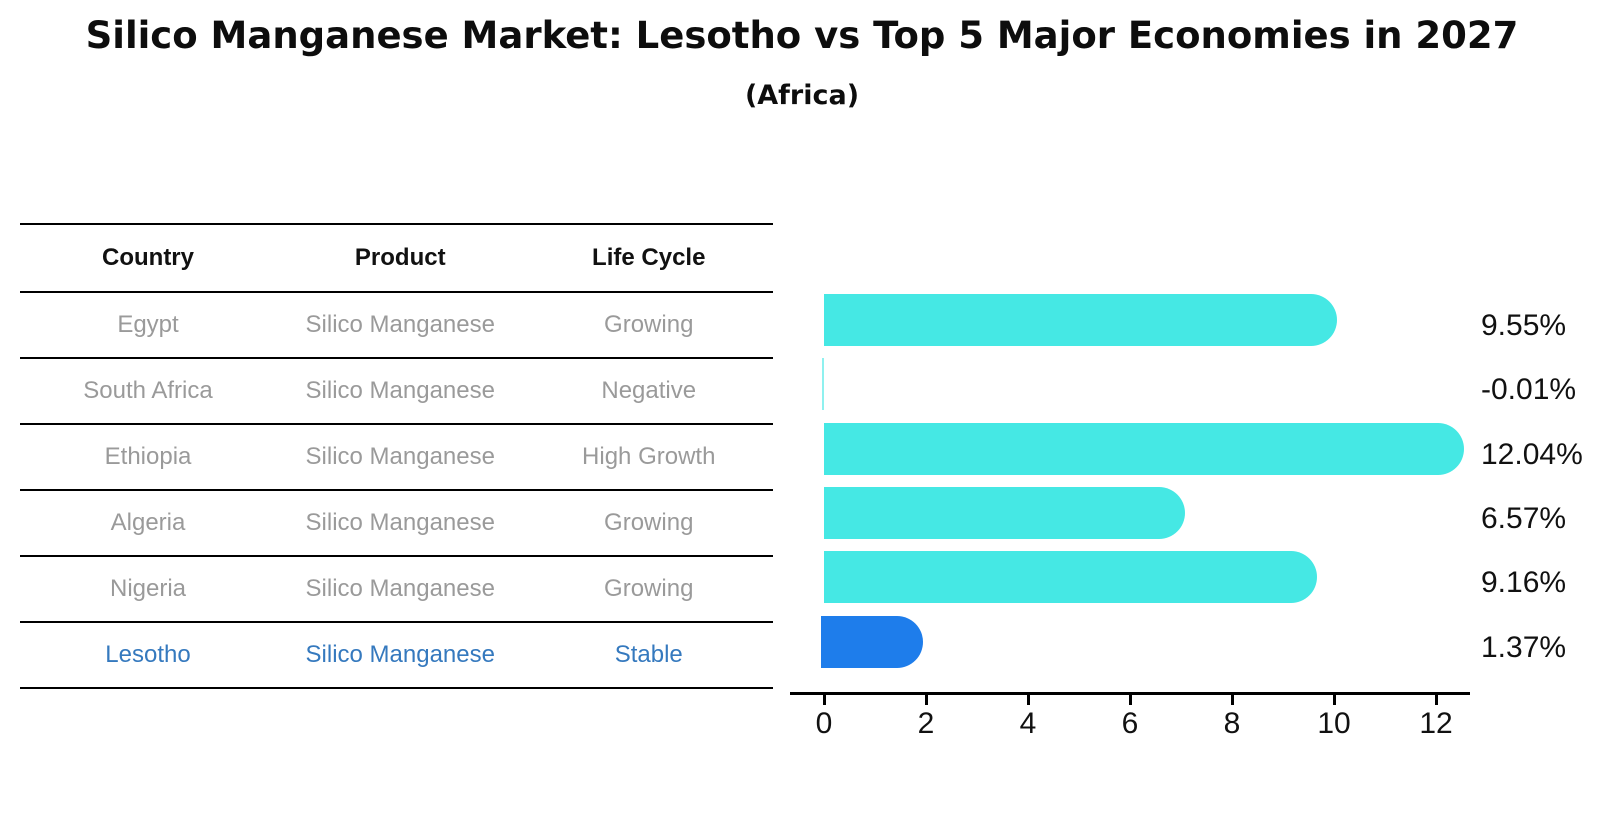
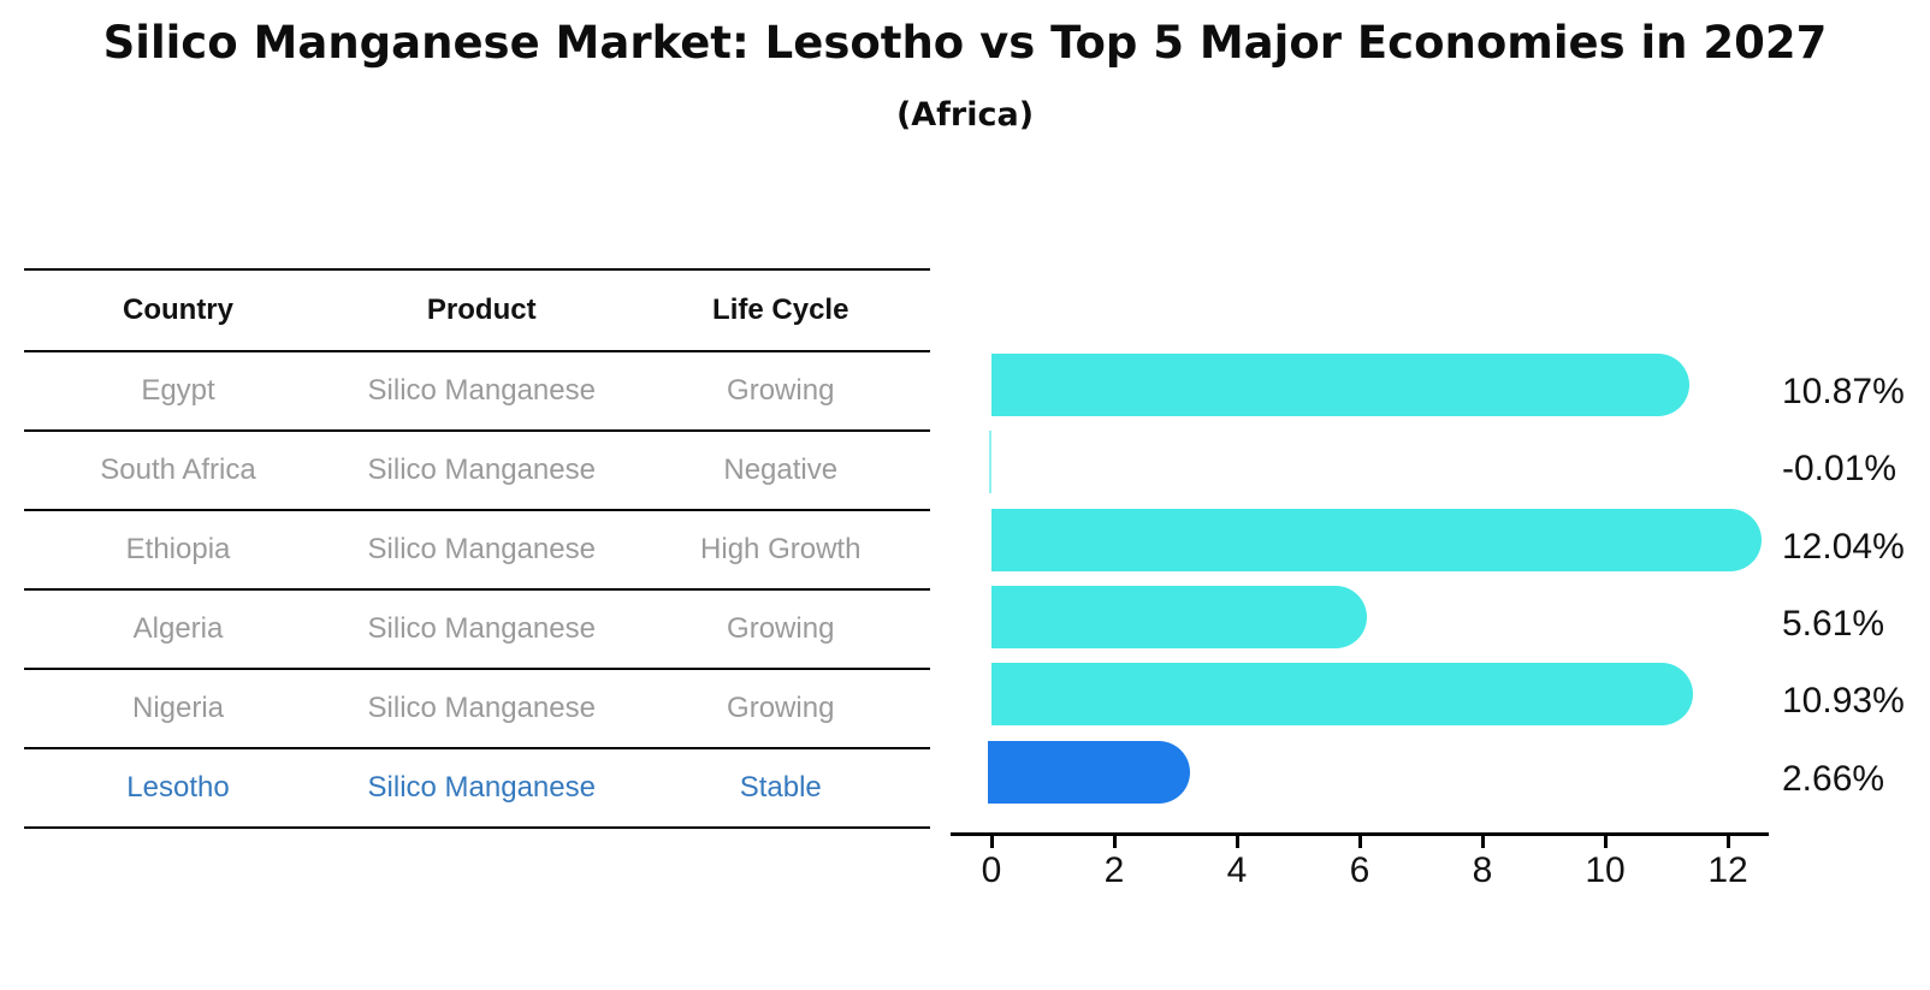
Egypt: 9.55% -> 10.87%
Algeria: 6.57% -> 5.61%
Nigeria: 9.16% -> 10.93%
Lesotho: 1.37% -> 2.66%
